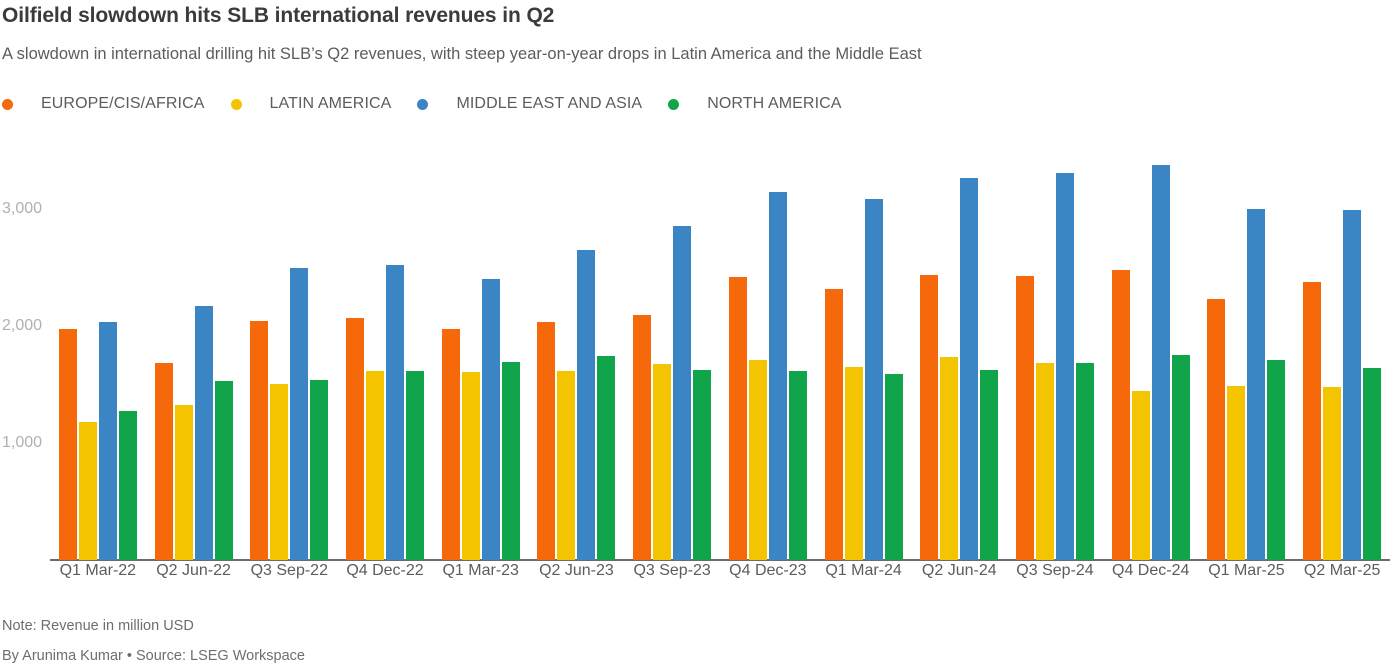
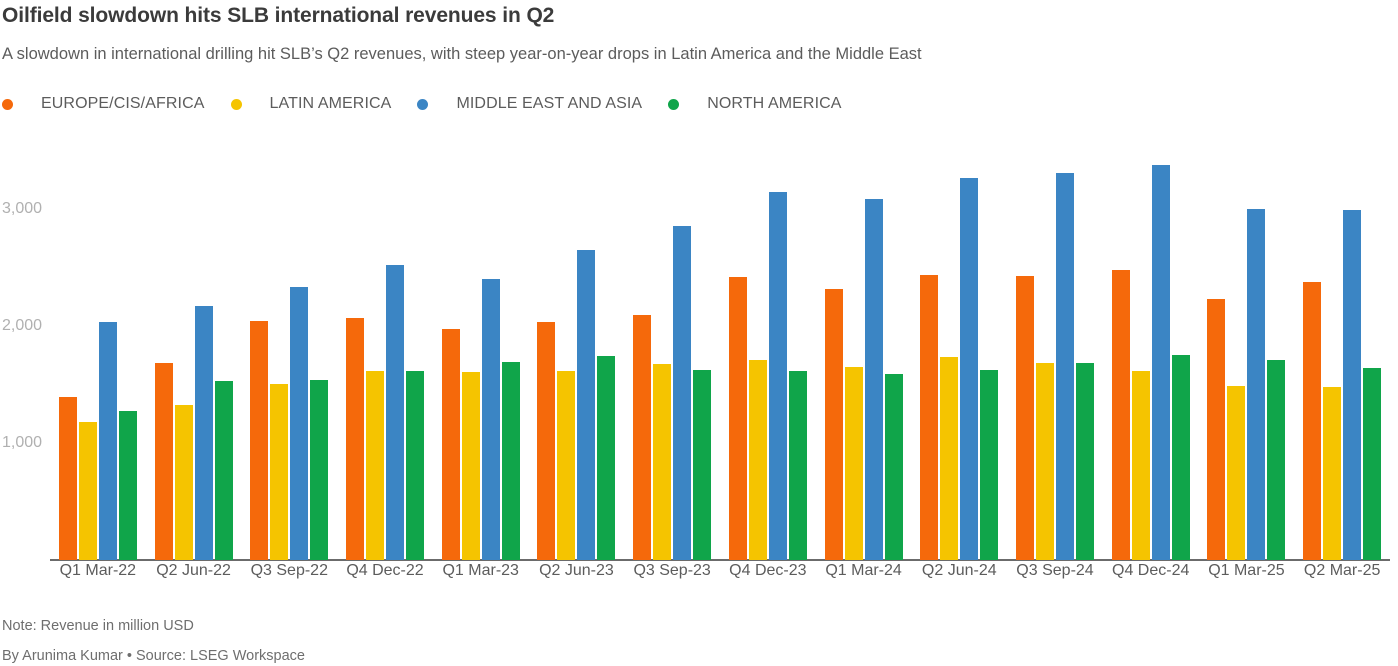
EUROPE/CIS/AFRICA/Q1 Mar-22: 1970 -> 1390
MIDDLE EAST AND ASIA/Q3 Sep-22: 2490 -> 2330
LATIN AMERICA/Q4 Dec-24: 1440 -> 1620
